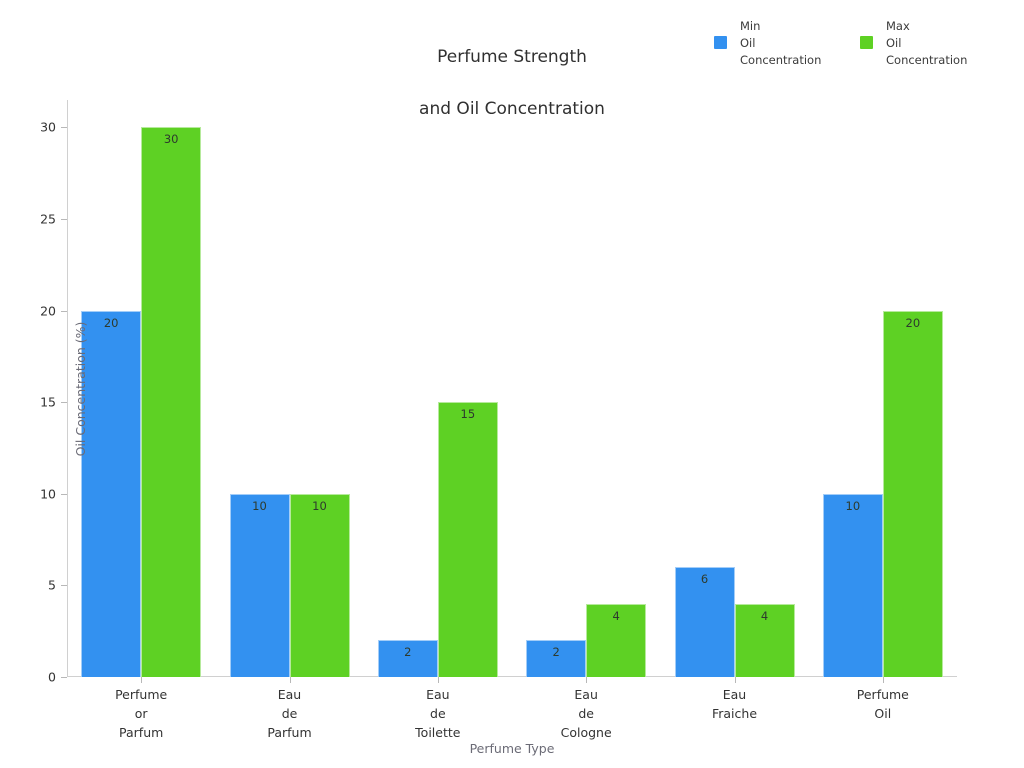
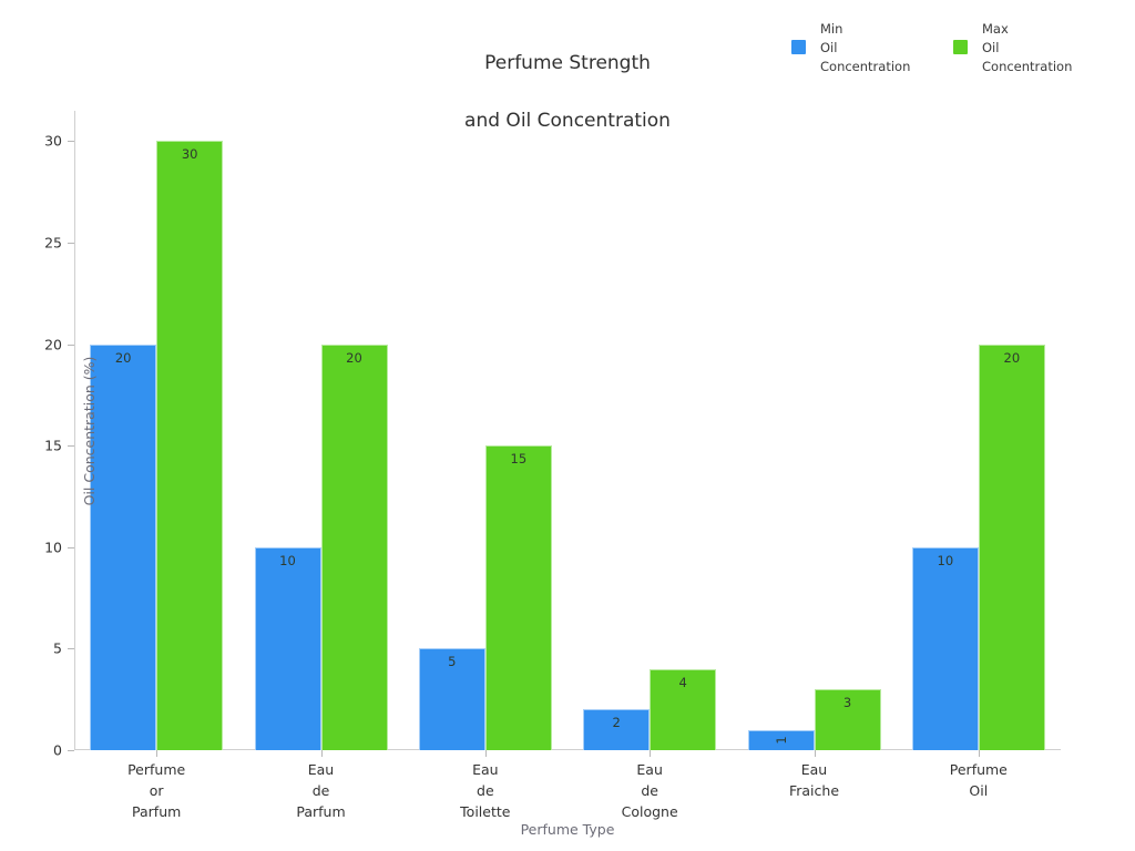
Max Oil Concentration/Eau de Parfum: 10 -> 20
Min Oil Concentration/Eau de Toilette: 2 -> 5
Min Oil Concentration/Eau Fraiche: 6 -> 1
Max Oil Concentration/Eau Fraiche: 4 -> 3
